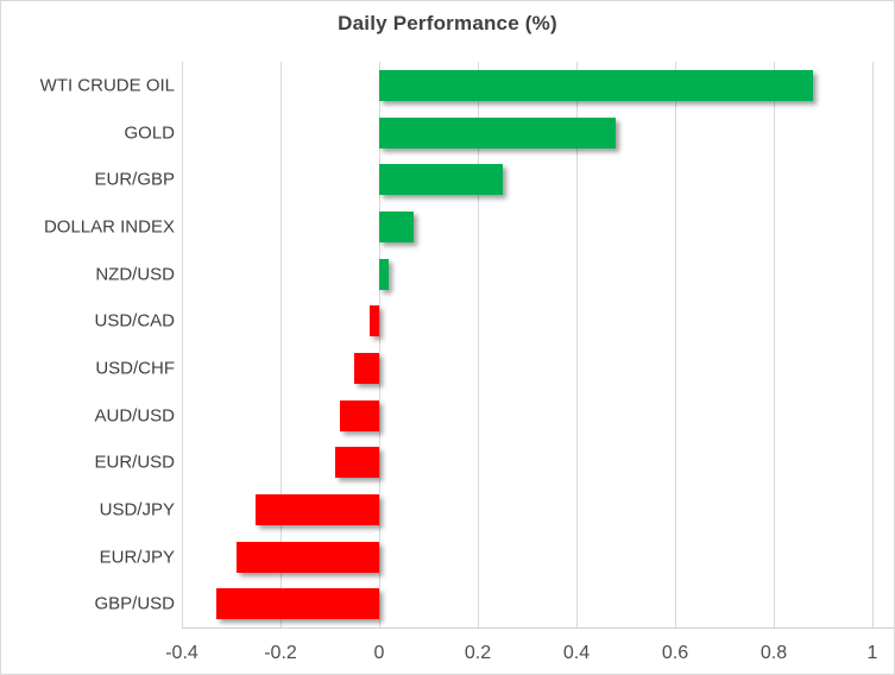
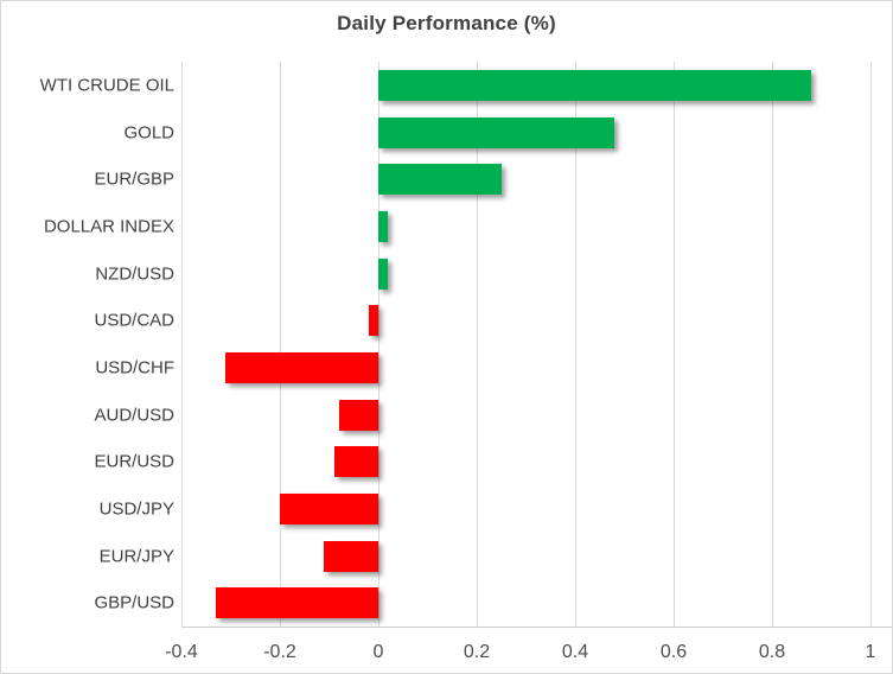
DOLLAR INDEX: 0.07 -> 0.02
USD/CHF: -0.05 -> -0.31
USD/JPY: -0.25 -> -0.20
EUR/JPY: -0.29 -> -0.11
